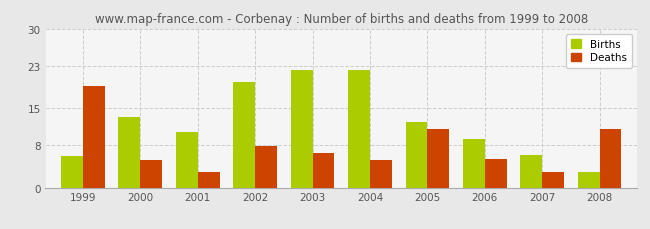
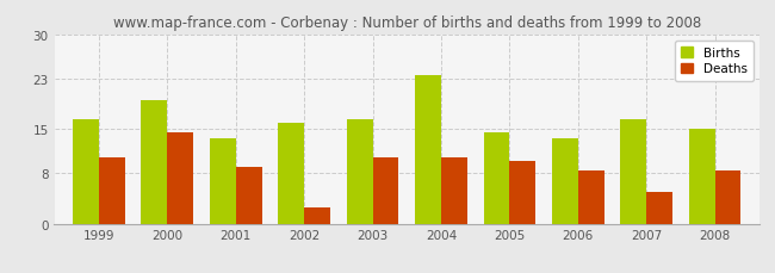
Births/1999: 6.0 -> 16.5
Deaths/1999: 19.2 -> 10.5
Births/2000: 13.4 -> 19.5
Deaths/2000: 5.2 -> 14.5
Births/2001: 10.6 -> 13.5
Deaths/2001: 3.0 -> 9.0
Births/2002: 20.0 -> 16.0
Deaths/2002: 7.8 -> 2.5
Births/2003: 22.2 -> 16.5
Deaths/2003: 6.6 -> 10.5
Births/2004: 22.2 -> 23.5
Deaths/2004: 5.2 -> 10.5
Births/2005: 12.4 -> 14.5
Deaths/2005: 11.0 -> 10.0
Births/2006: 9.2 -> 13.5
Deaths/2006: 5.4 -> 8.5
Births/2007: 6.2 -> 16.5
Deaths/2007: 3.0 -> 5.0
Births/2008: 3.0 -> 15.0
Deaths/2008: 11.0 -> 8.5
